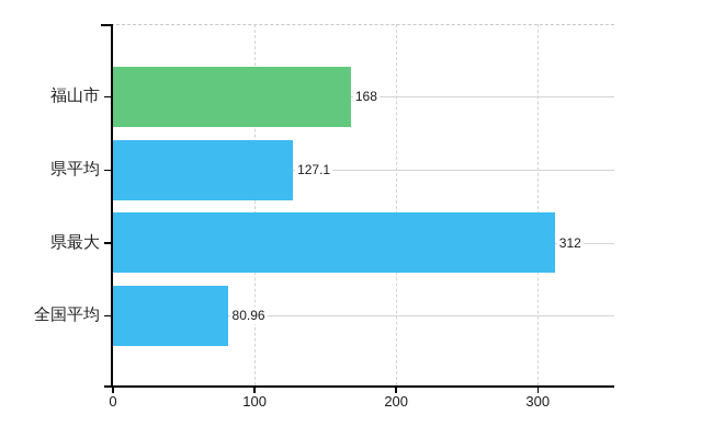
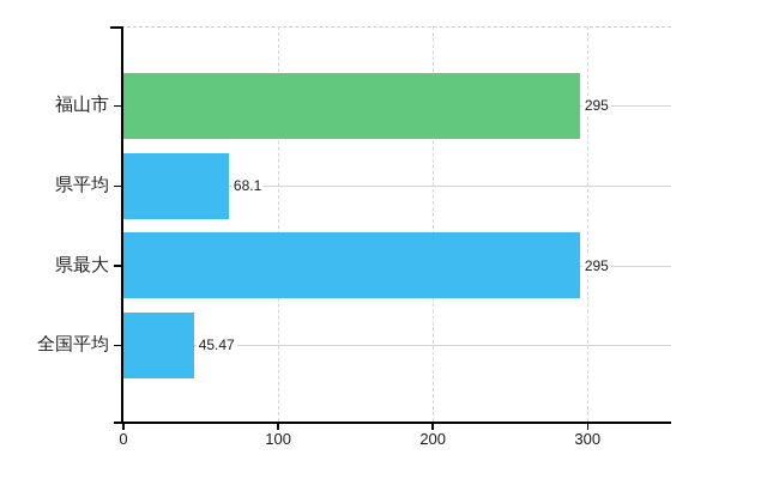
福山市: 168 -> 295
県平均: 127.1 -> 68.1
県最大: 312 -> 295
全国平均: 80.96 -> 45.47
